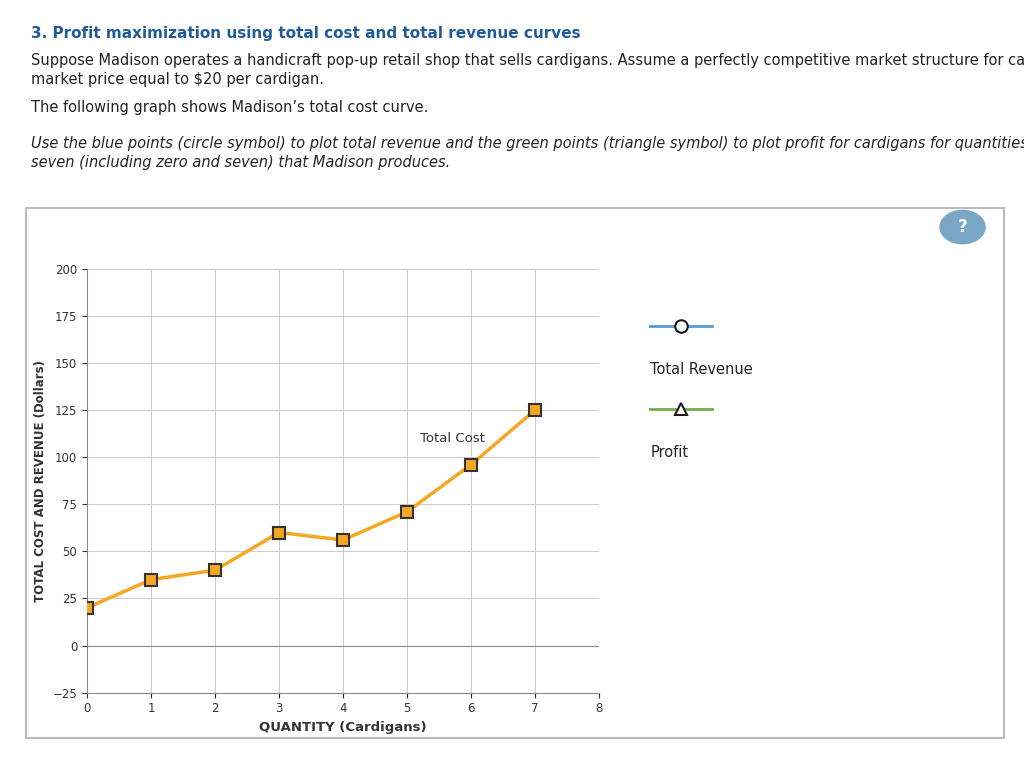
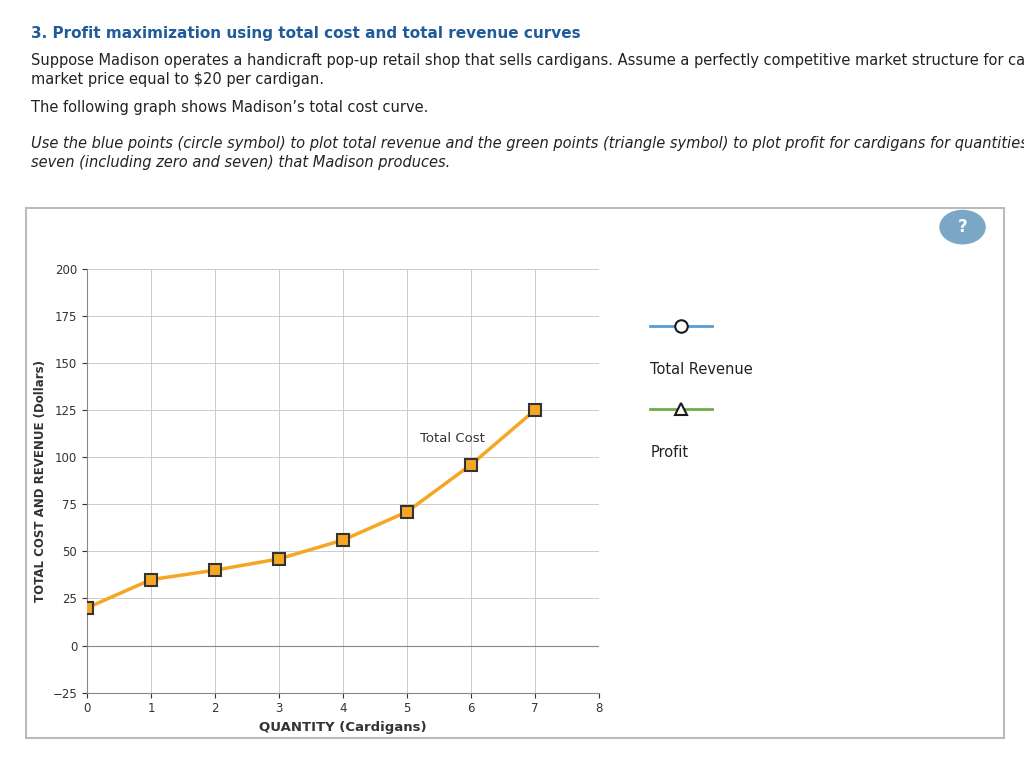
3: 60 -> 46
